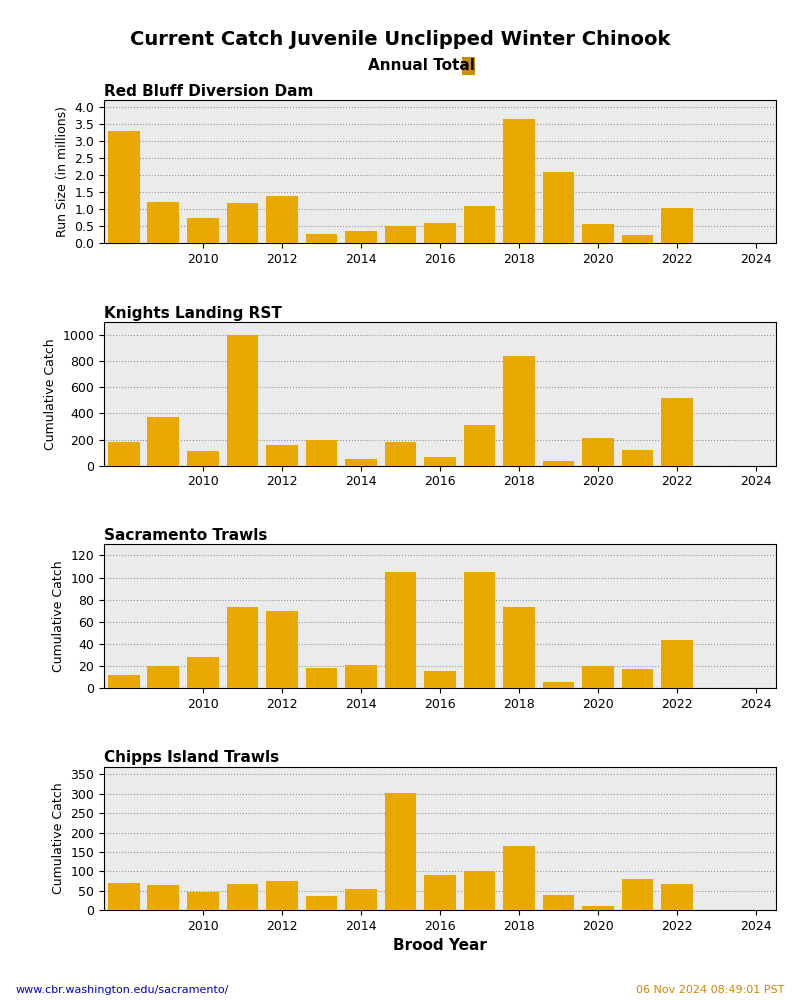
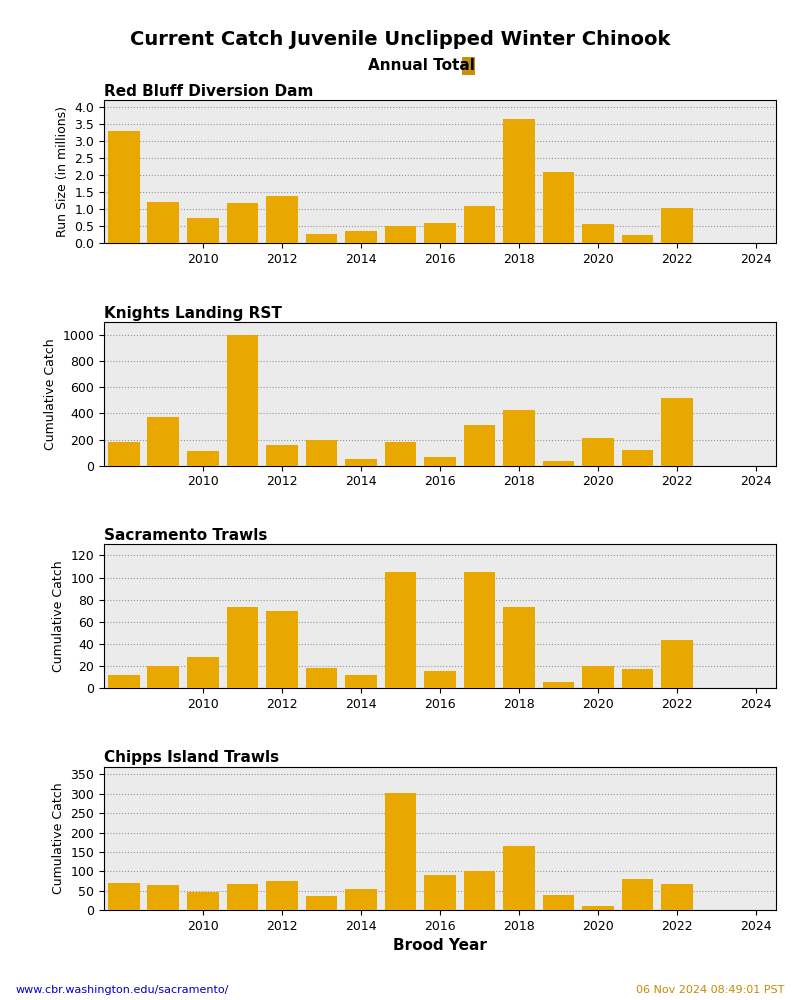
Knights Landing RST/2018: 840 -> 420
Sacramento Trawls/2014: 21 -> 12
